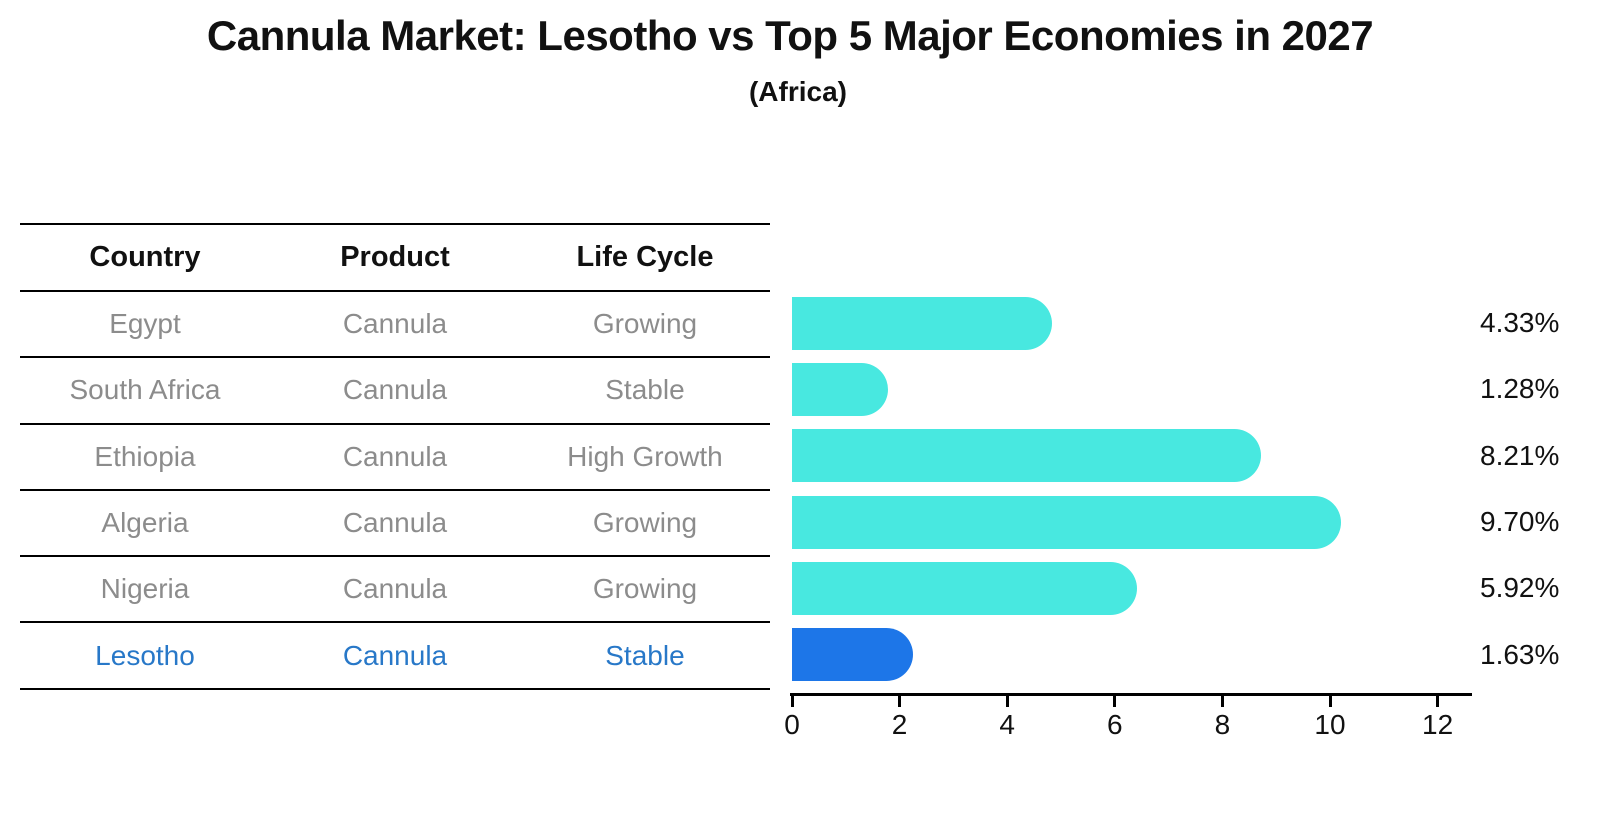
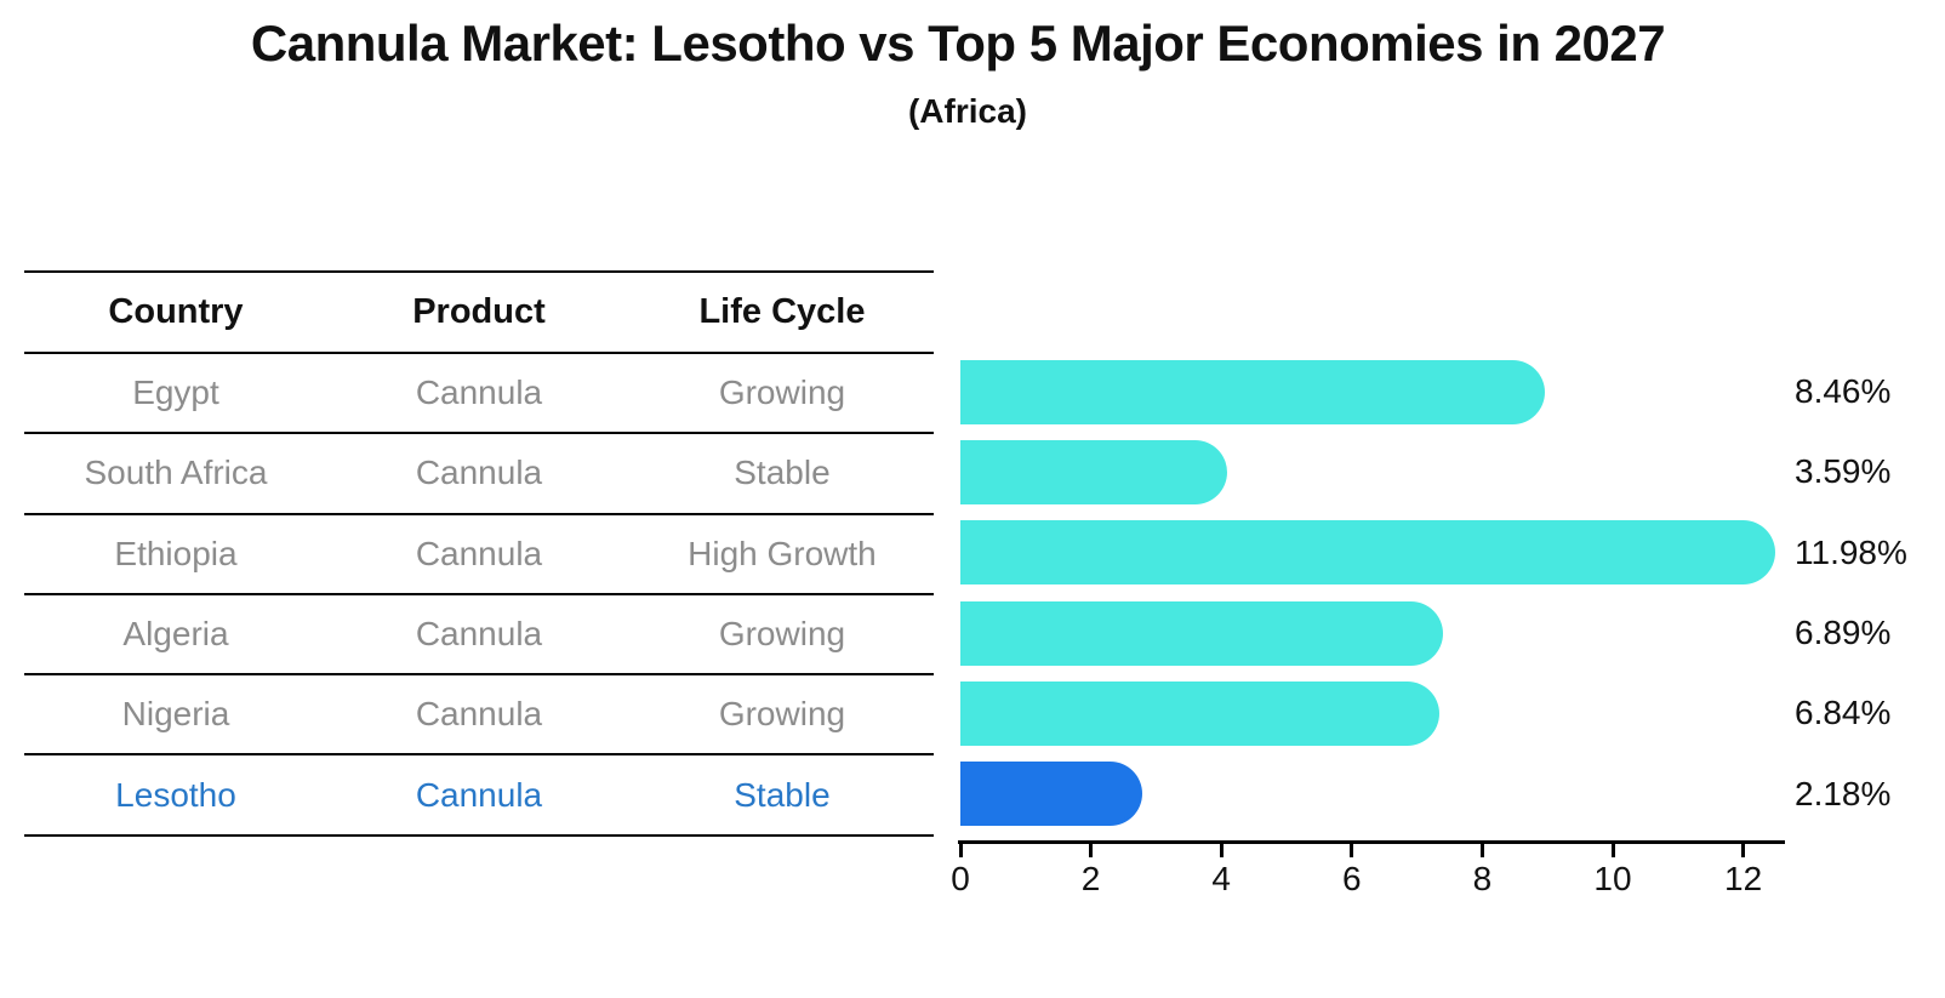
Egypt: 4.33% -> 8.46%
South Africa: 1.28% -> 3.59%
Ethiopia: 8.21% -> 11.98%
Algeria: 9.70% -> 6.89%
Nigeria: 5.92% -> 6.84%
Lesotho: 1.63% -> 2.18%
